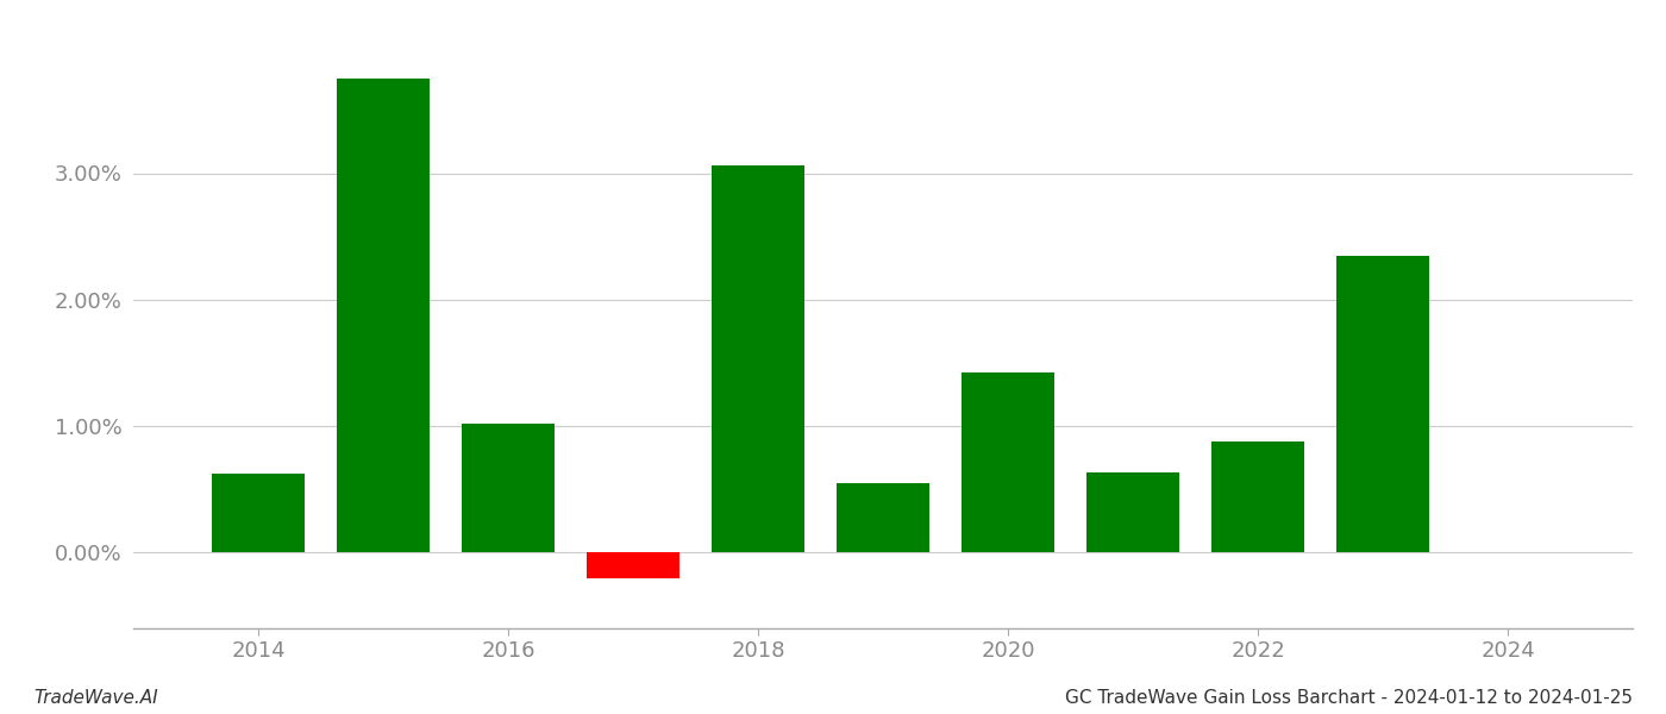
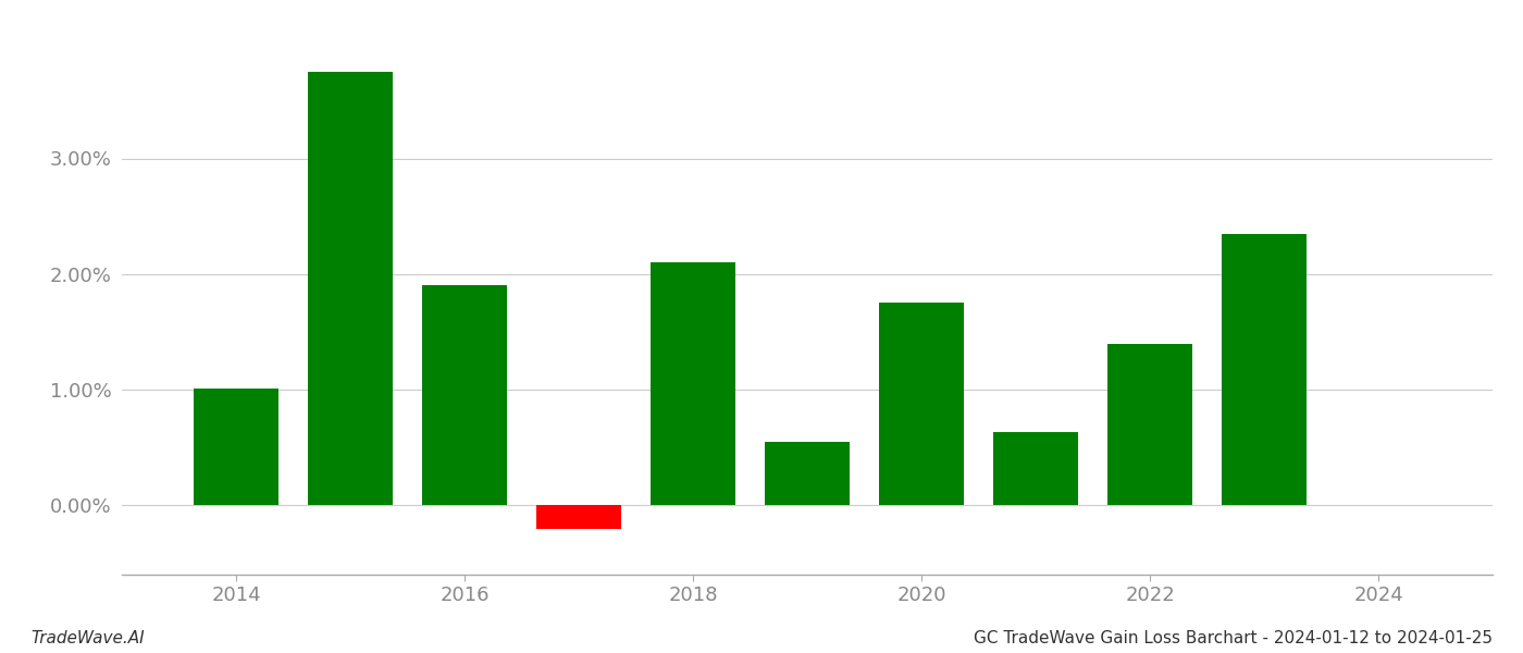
2014: 0.62% -> 1.00%
2016: 1.02% -> 1.90%
2018: 3.06% -> 2.10%
2020: 1.42% -> 1.75%
2022: 0.88% -> 1.40%
